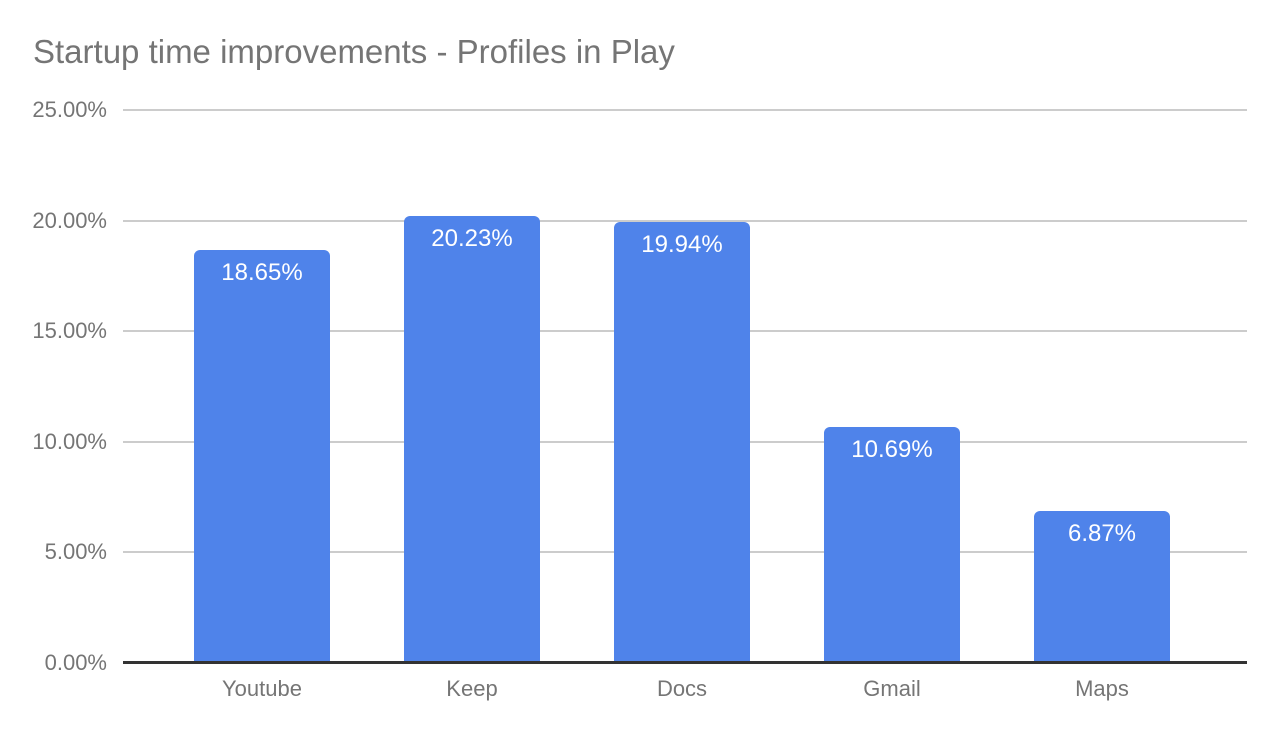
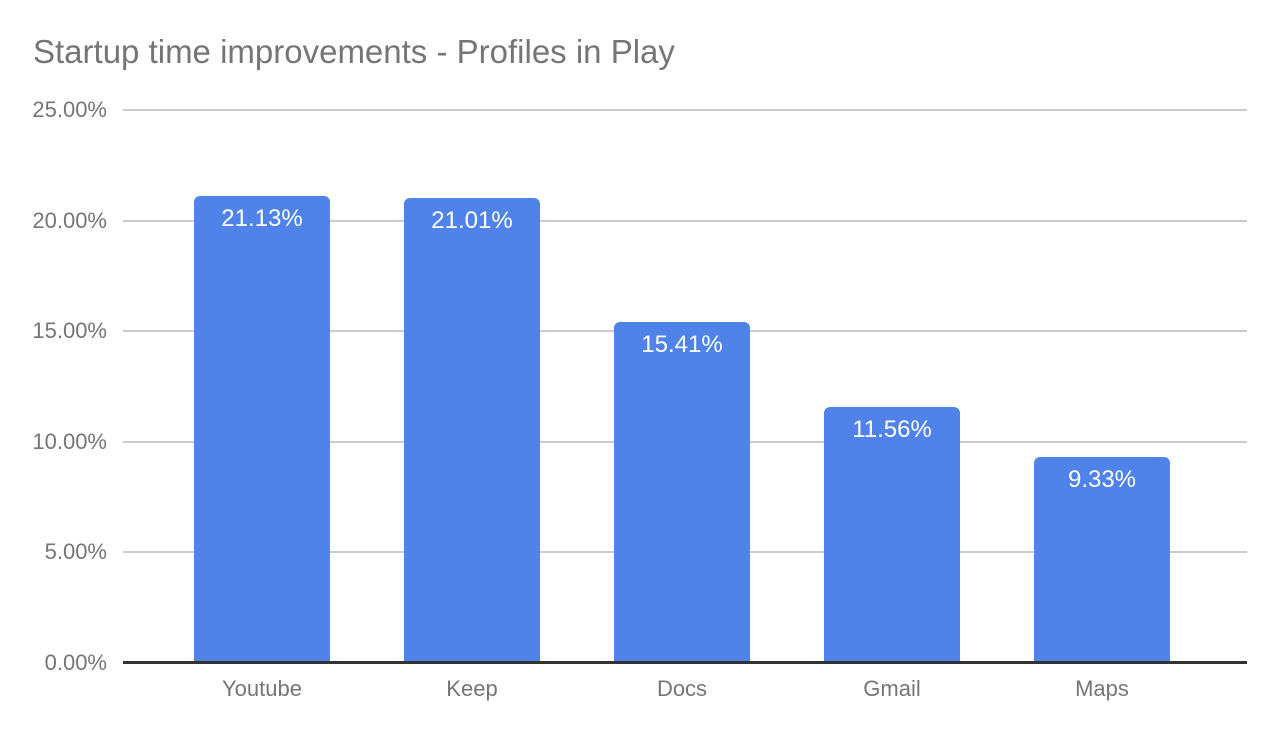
Youtube: 18.65% -> 21.13%
Keep: 20.23% -> 21.01%
Docs: 19.94% -> 15.41%
Gmail: 10.69% -> 11.56%
Maps: 6.87% -> 9.33%
